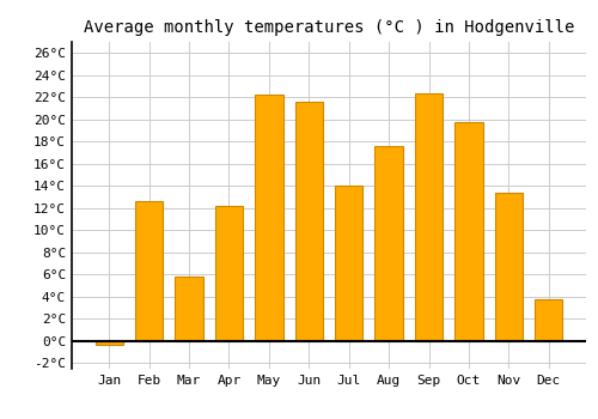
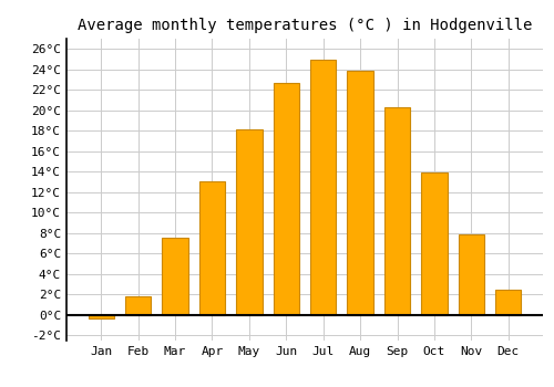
Feb: 12.6°C -> 1.8°C
Mar: 5.8°C -> 7.5°C
Apr: 12.2°C -> 13.1°C
May: 22.2°C -> 18.1°C
Jun: 21.6°C -> 22.7°C
Jul: 14.0°C -> 25.0°C
Aug: 17.6°C -> 23.9°C
Sep: 22.4°C -> 20.3°C
Oct: 19.8°C -> 13.9°C
Nov: 13.4°C -> 7.9°C
Dec: 3.8°C -> 2.5°C
